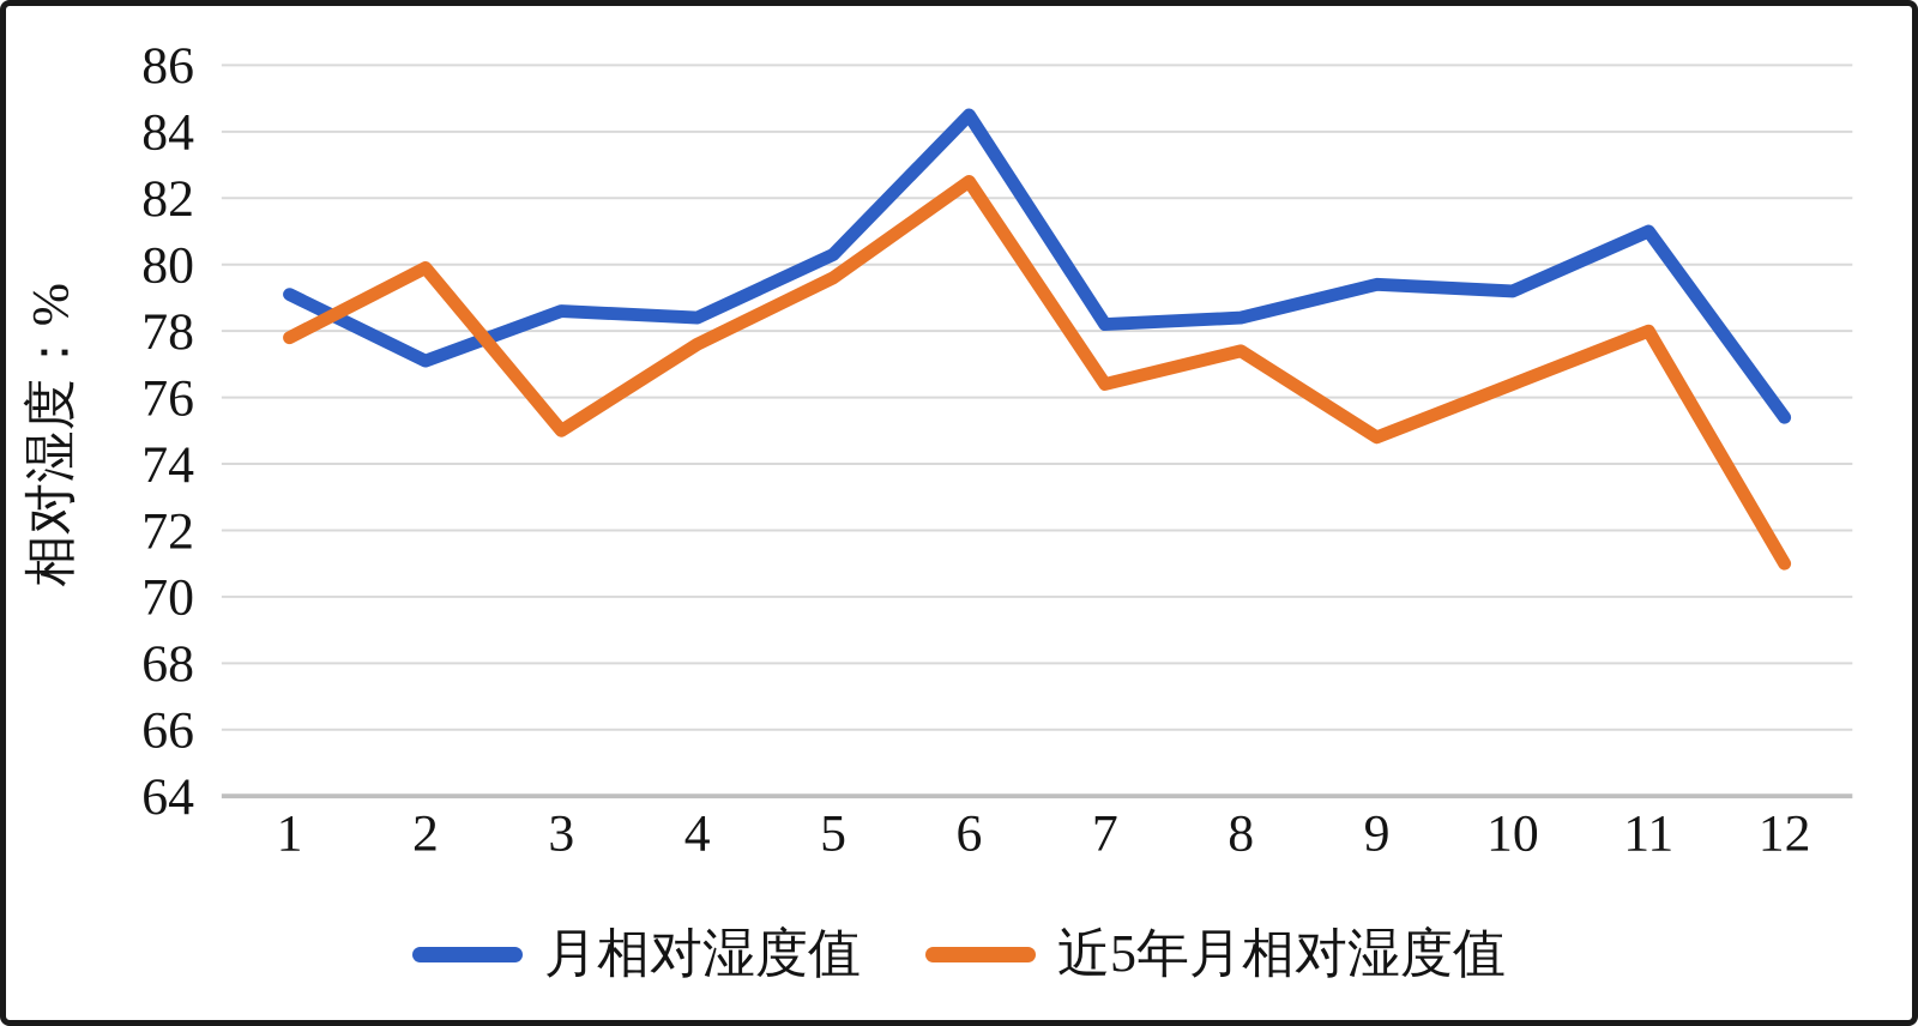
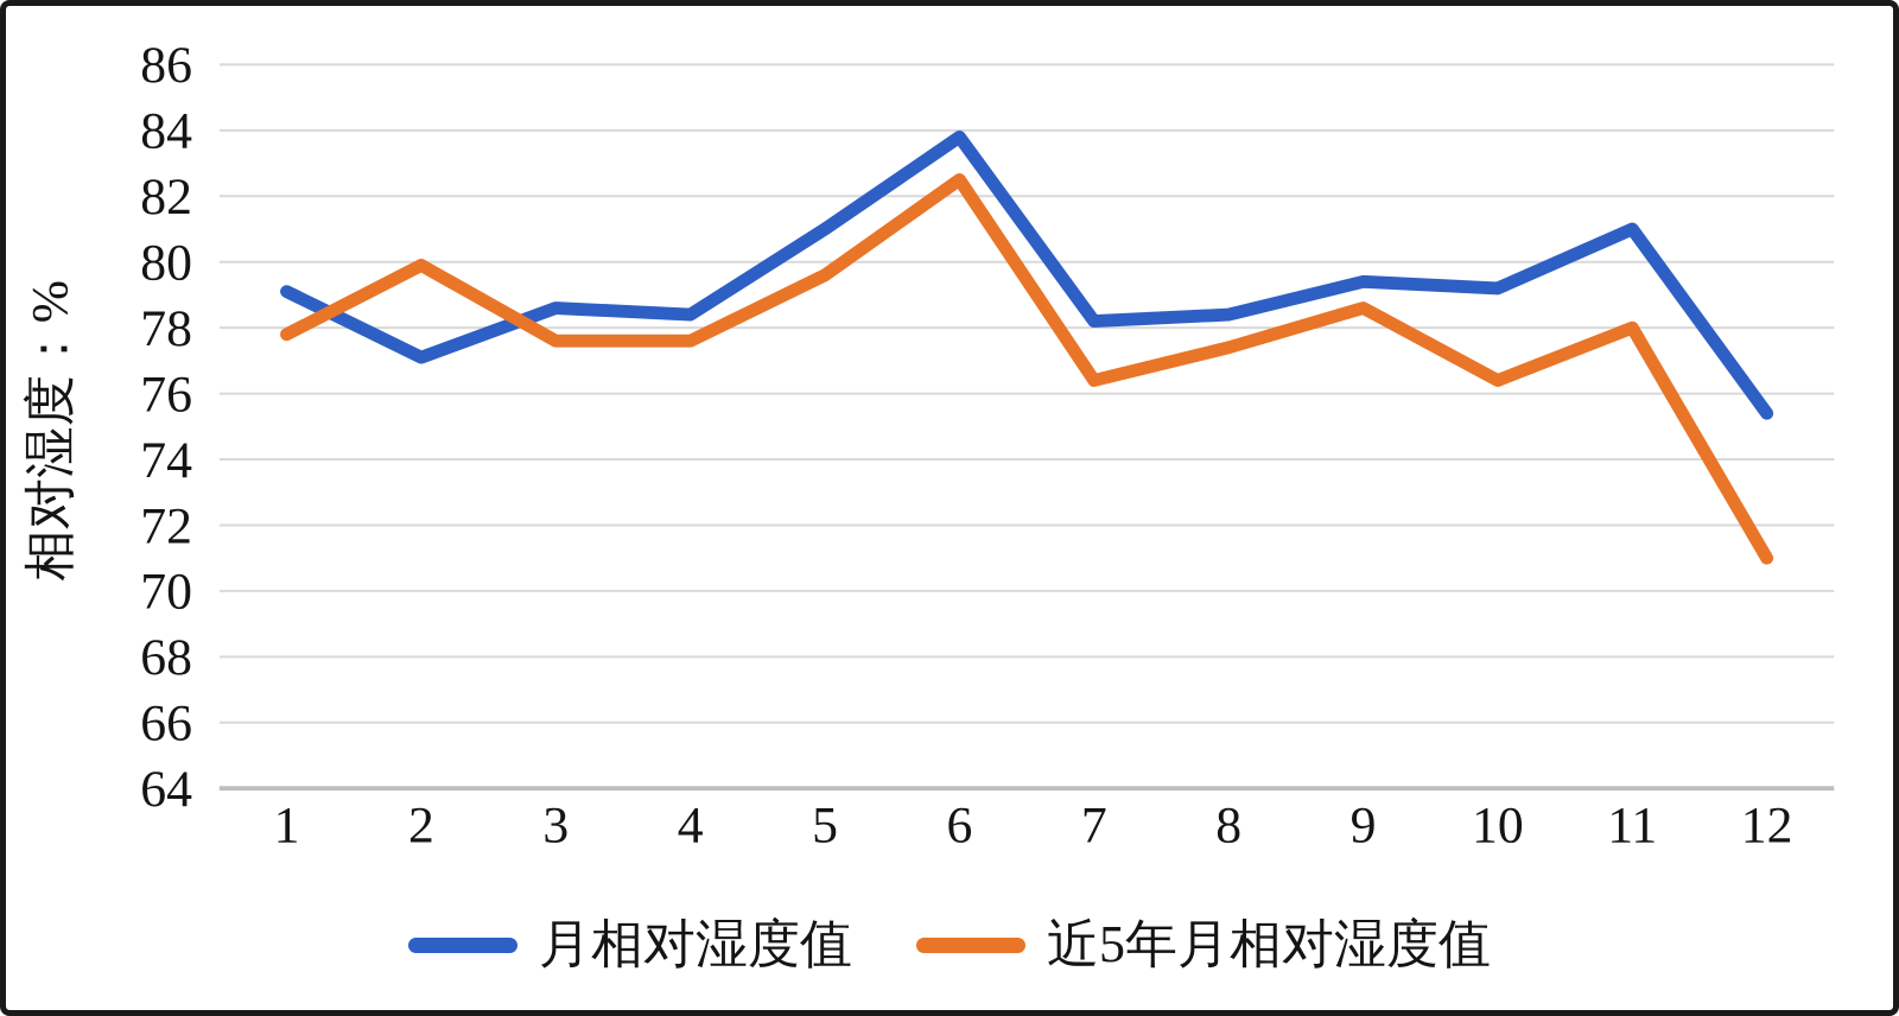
近5年月相对湿度值/3: 75.0 -> 77.6
月相对湿度值/5: 80.3 -> 81.0
月相对湿度值/6: 84.5 -> 83.8
近5年月相对湿度值/9: 74.8 -> 78.6
